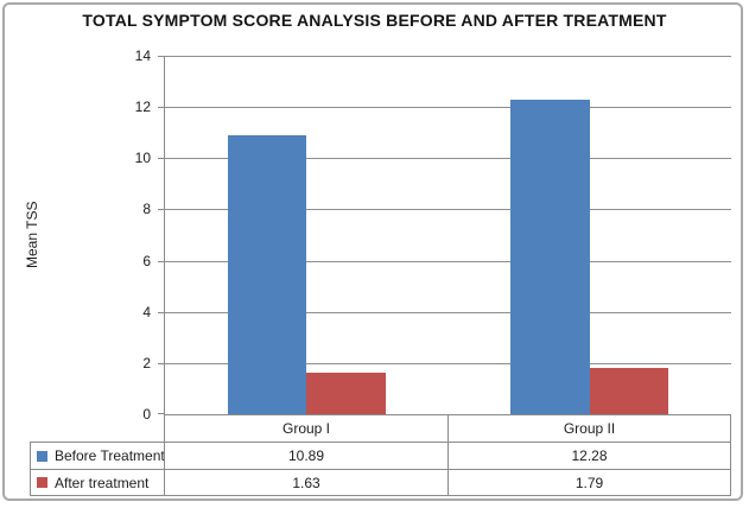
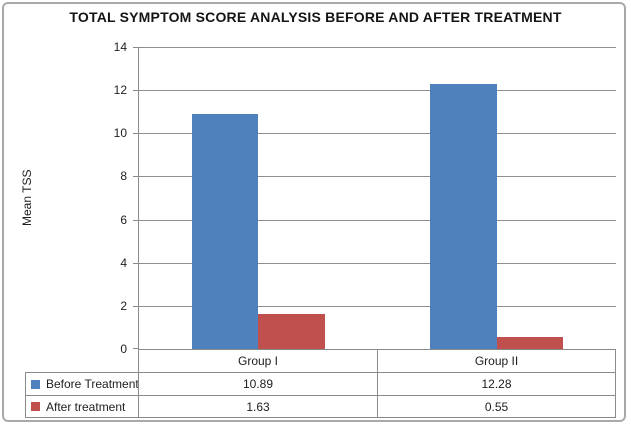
After treatment/Group II: 1.79 -> 0.55
